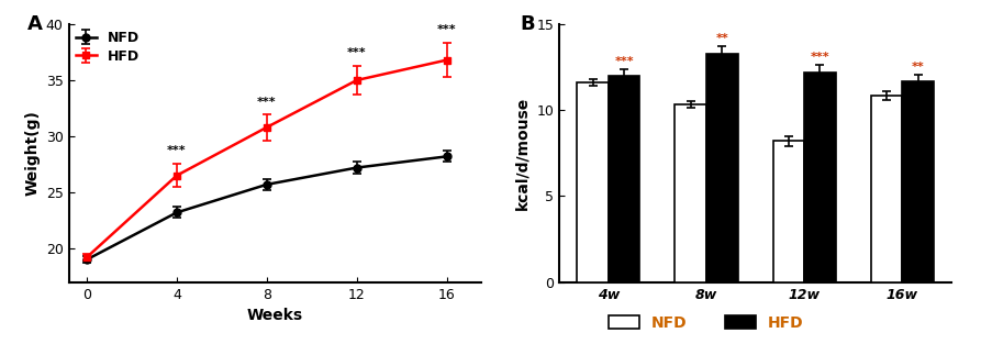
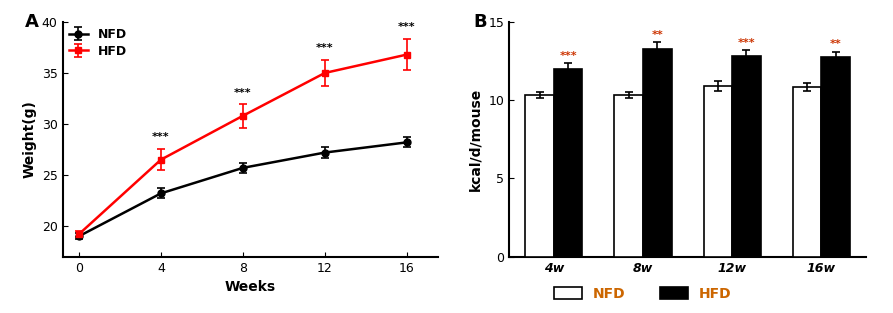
NFD/4w: 11.6 -> 10.3
NFD/12w: 8.2 -> 10.9
HFD/12w: 12.2 -> 12.8
HFD/16w: 11.7 -> 12.8
